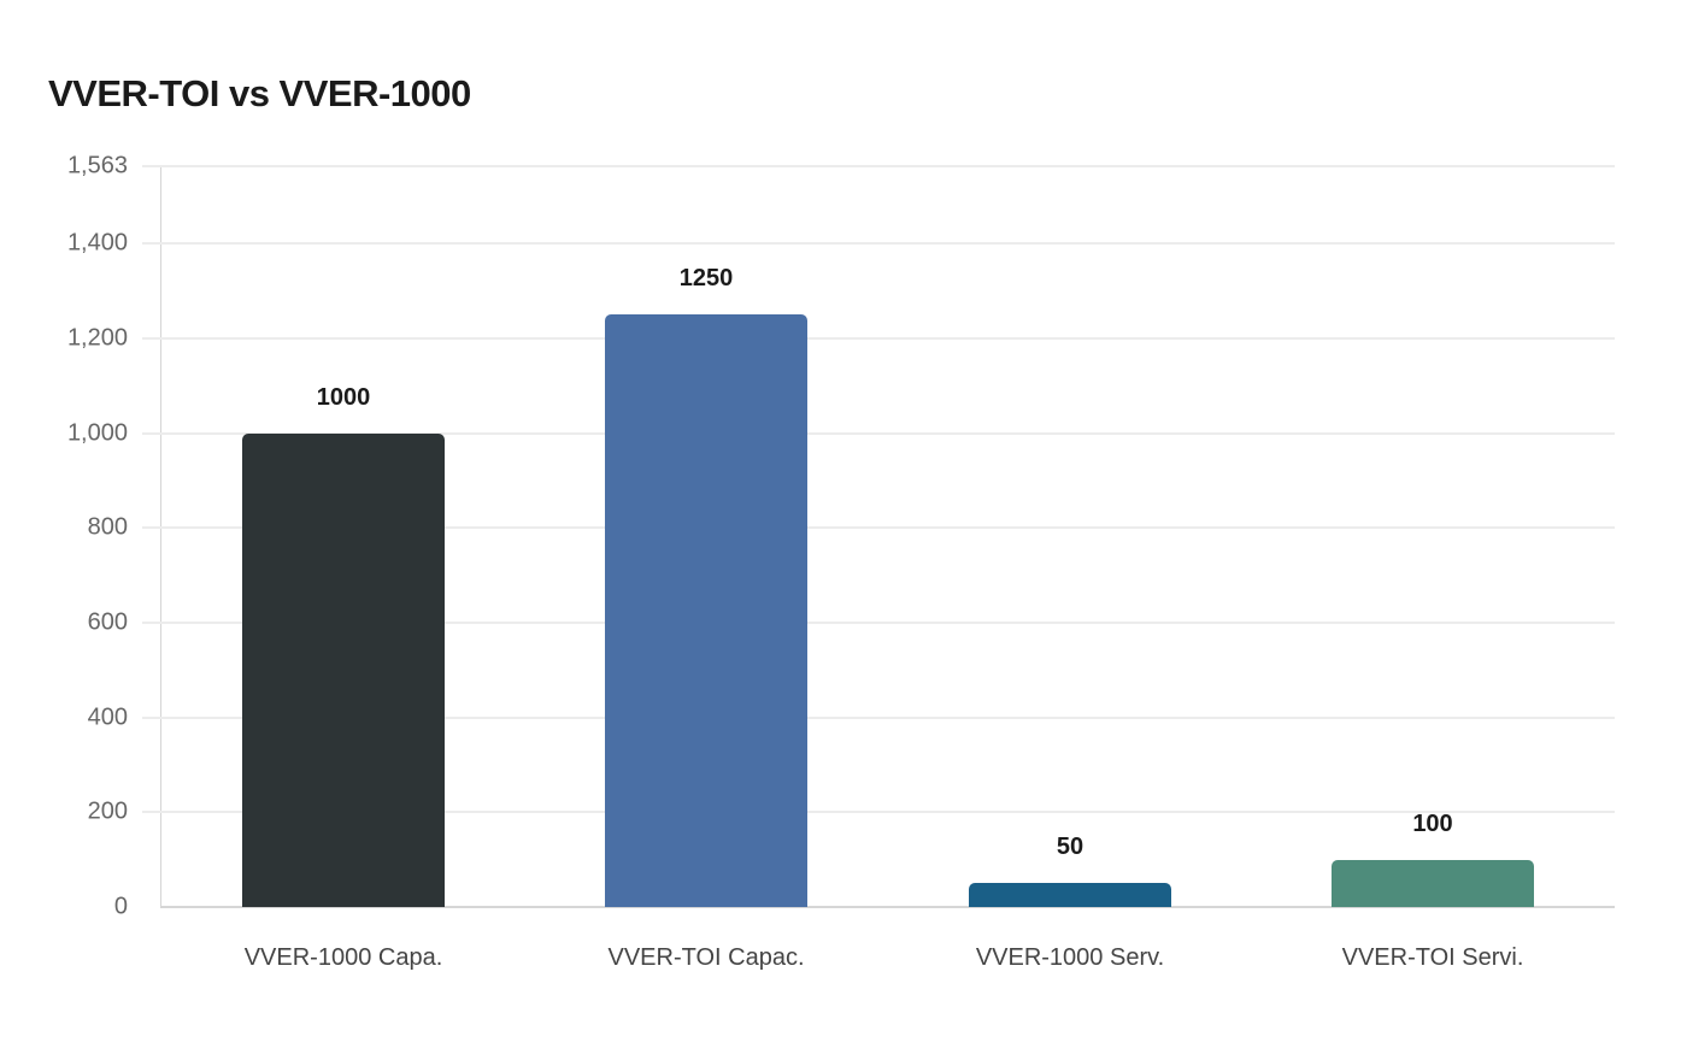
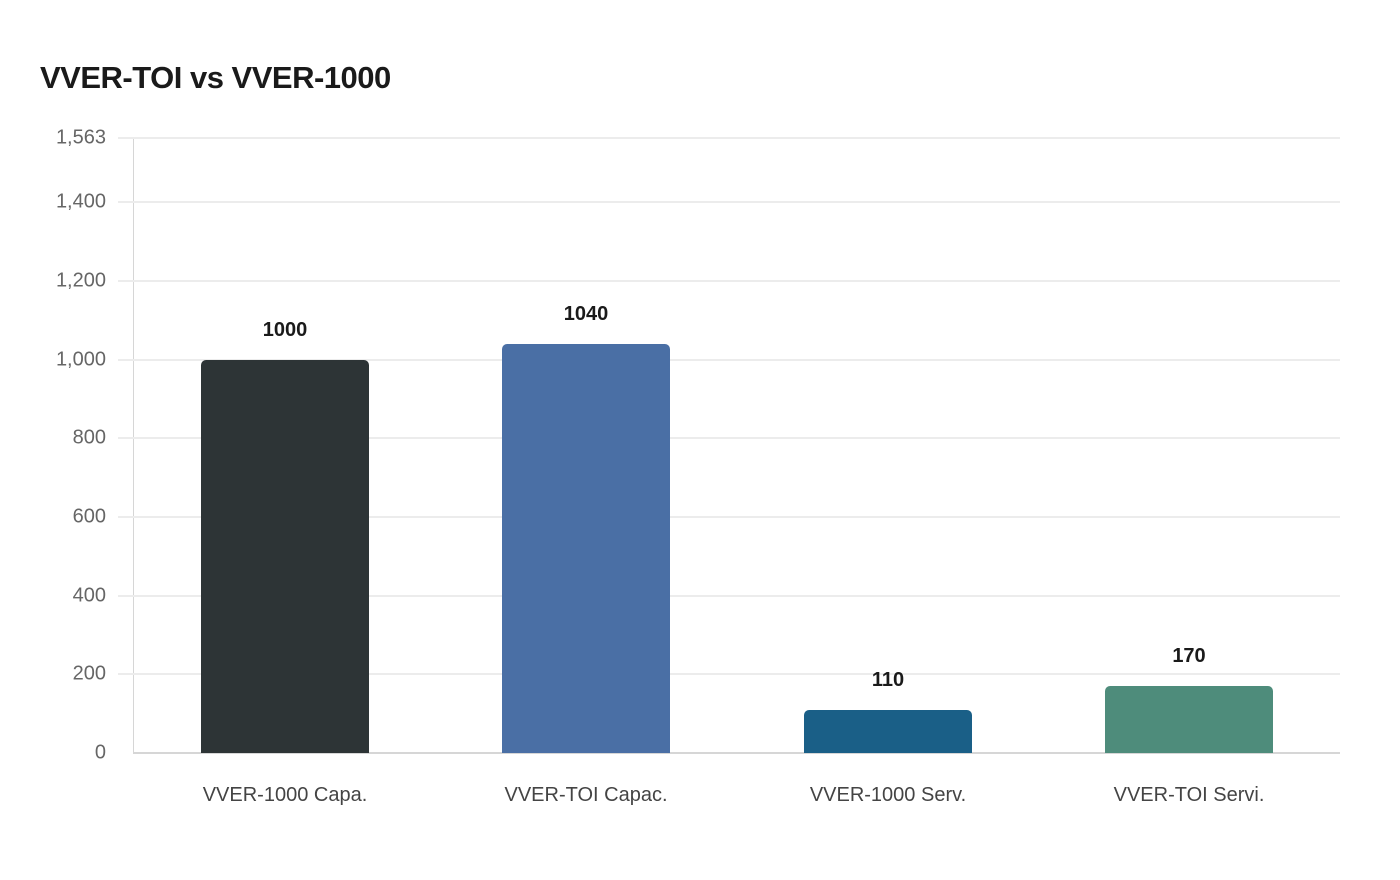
VVER-TOI Capac.: 1250 -> 1040
VVER-1000 Serv.: 50 -> 110
VVER-TOI Servi.: 100 -> 170
